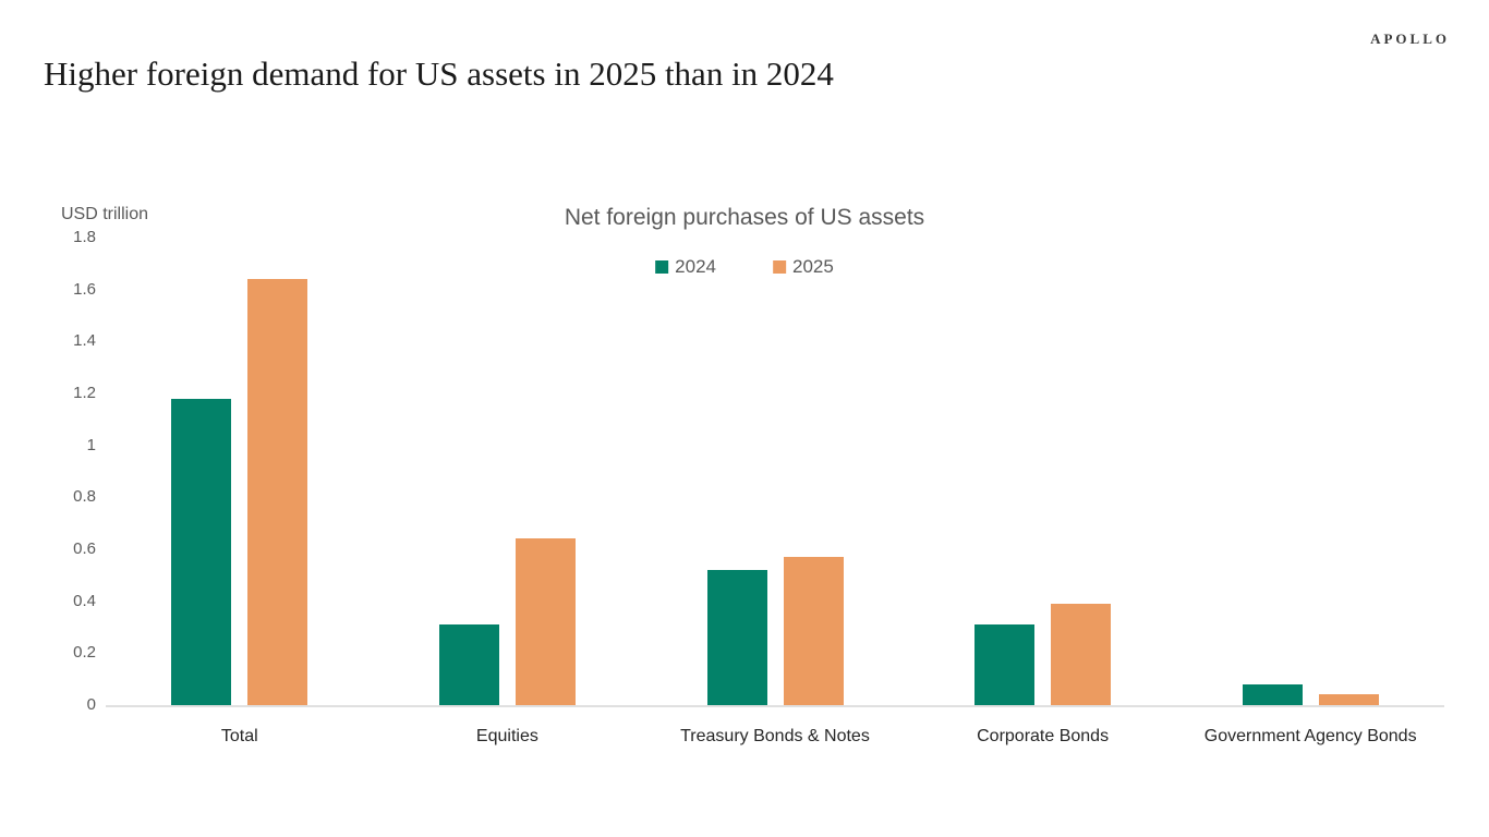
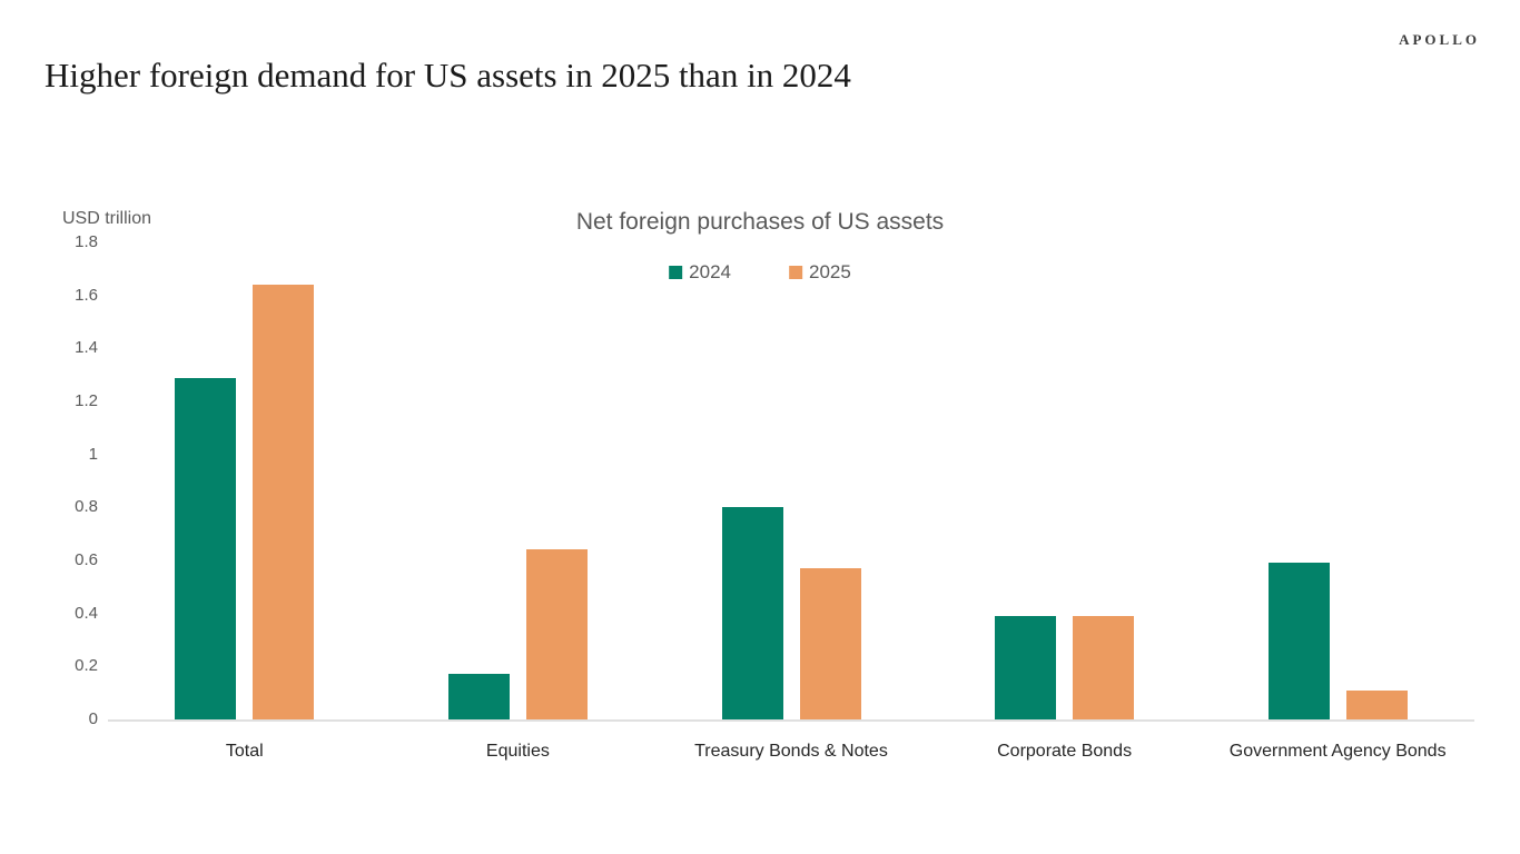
2024/Total: 1.18 -> 1.29
2024/Equities: 0.31 -> 0.17
2024/Treasury Bonds & Notes: 0.52 -> 0.80
2024/Corporate Bonds: 0.31 -> 0.39
2024/Government Agency Bonds: 0.08 -> 0.59
2025/Government Agency Bonds: 0.04 -> 0.11
